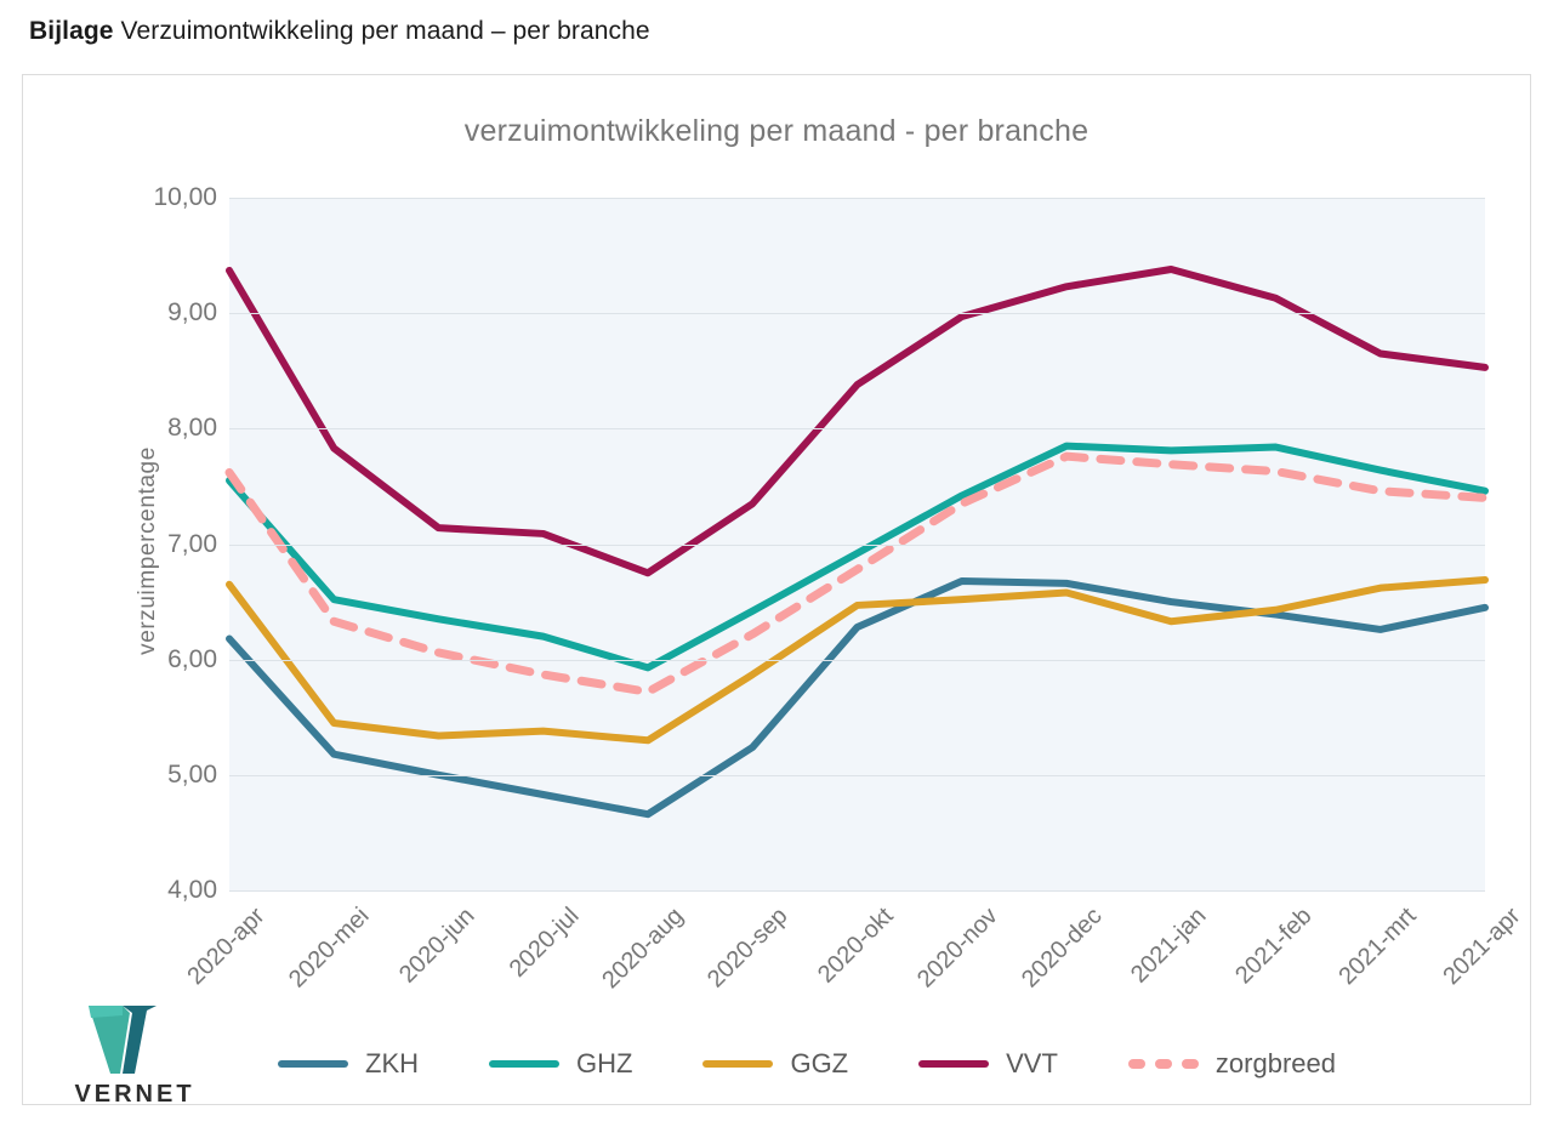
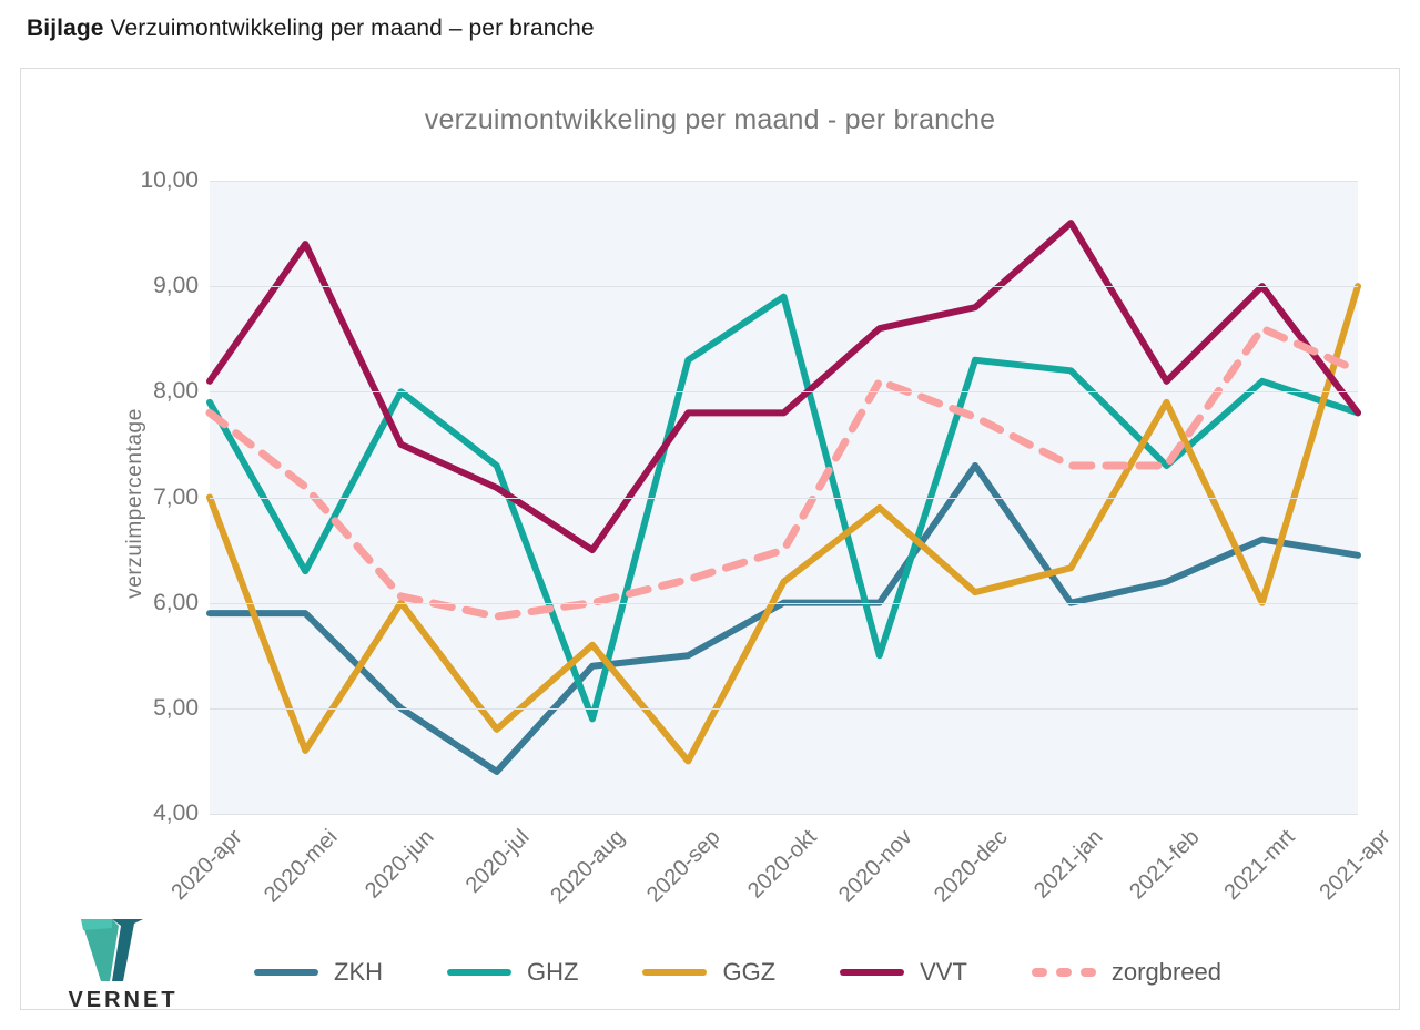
ZKH/2020-apr: 6,2 -> 5,9
GHZ/2020-apr: 7,5 -> 7,9
GGZ/2020-apr: 6,7 -> 7,0
VVT/2020-apr: 9,4 -> 8,1
zorgbreed/2020-apr: 7,6 -> 7,8
ZKH/2020-mei: 5,2 -> 5,9
GHZ/2020-mei: 6,5 -> 6,3
GGZ/2020-mei: 5,5 -> 4,6
VVT/2020-mei: 7,8 -> 9,4
zorgbreed/2020-mei: 6,3 -> 7,1
GHZ/2020-jun: 6,3 -> 8,0
GGZ/2020-jun: 5,3 -> 6,0
VVT/2020-jun: 7,1 -> 7,5
ZKH/2020-jul: 4,8 -> 4,4
GHZ/2020-jul: 6,2 -> 7,3
GGZ/2020-jul: 5,4 -> 4,8
ZKH/2020-aug: 4,7 -> 5,4
GHZ/2020-aug: 5,9 -> 4,9
GGZ/2020-aug: 5,3 -> 5,6
VVT/2020-aug: 6,8 -> 6,5
zorgbreed/2020-aug: 5,7 -> 6,0
ZKH/2020-sep: 5,2 -> 5,5
GHZ/2020-sep: 6,4 -> 8,3
GGZ/2020-sep: 5,9 -> 4,5
VVT/2020-sep: 7,3 -> 7,8
ZKH/2020-okt: 6,3 -> 6,0
GHZ/2020-okt: 6,9 -> 8,9
GGZ/2020-okt: 6,5 -> 6,2
VVT/2020-okt: 8,4 -> 7,8
zorgbreed/2020-okt: 6,8 -> 6,5
ZKH/2020-nov: 6,7 -> 6,0
GHZ/2020-nov: 7,4 -> 5,5
GGZ/2020-nov: 6,5 -> 6,9
VVT/2020-nov: 9,0 -> 8,6
zorgbreed/2020-nov: 7,3 -> 8,1
ZKH/2020-dec: 6,7 -> 7,3
GHZ/2020-dec: 7,8 -> 8,3
GGZ/2020-dec: 6,6 -> 6,1
VVT/2020-dec: 9,2 -> 8,8
ZKH/2021-jan: 6,5 -> 6,0
GHZ/2021-jan: 7,8 -> 8,2
VVT/2021-jan: 9,4 -> 9,6
zorgbreed/2021-jan: 7,7 -> 7,3
ZKH/2021-feb: 6,4 -> 6,2
GHZ/2021-feb: 7,8 -> 7,3
GGZ/2021-feb: 6,4 -> 7,9
VVT/2021-feb: 9,1 -> 8,1
zorgbreed/2021-feb: 7,6 -> 7,3
ZKH/2021-mrt: 6,3 -> 6,6
GHZ/2021-mrt: 7,6 -> 8,1
GGZ/2021-mrt: 6,6 -> 6,0
VVT/2021-mrt: 8,7 -> 9,0
zorgbreed/2021-mrt: 7,5 -> 8,6
GHZ/2021-apr: 7,5 -> 7,8
GGZ/2021-apr: 6,7 -> 9,0
VVT/2021-apr: 8,5 -> 7,8
zorgbreed/2021-apr: 7,4 -> 8,2
